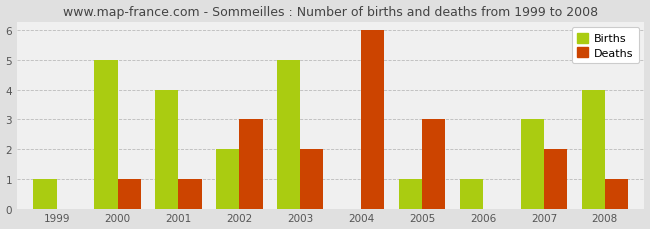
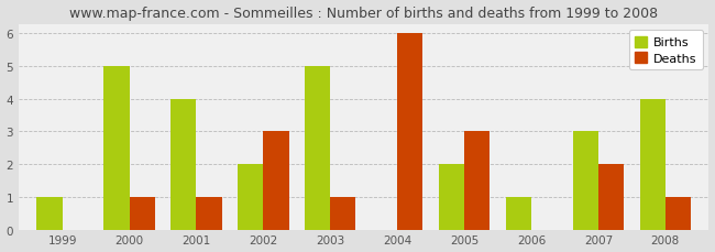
Deaths/2003: 2 -> 1
Births/2005: 1 -> 2
